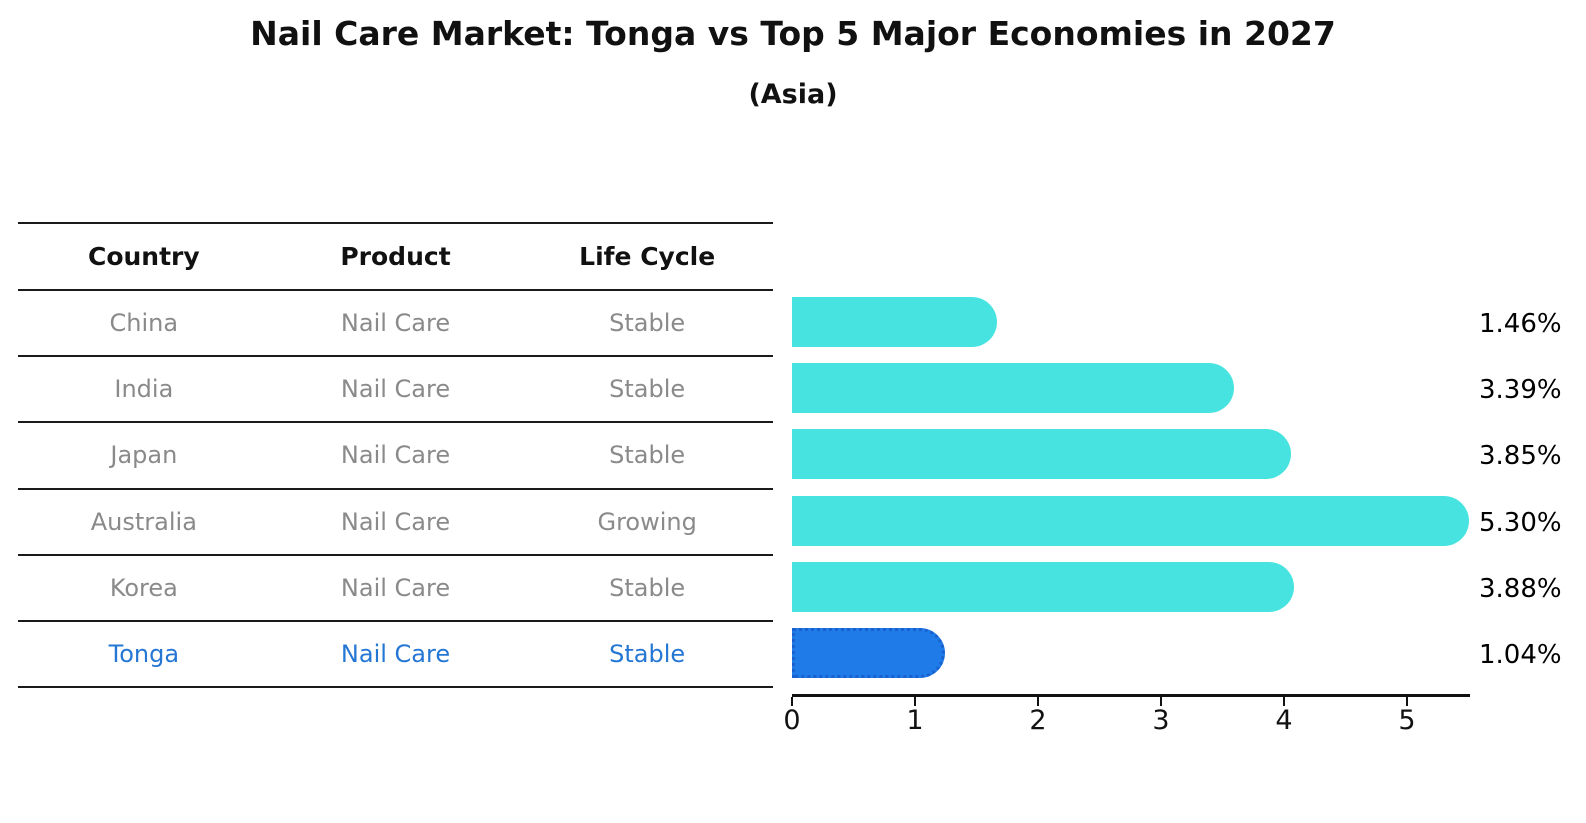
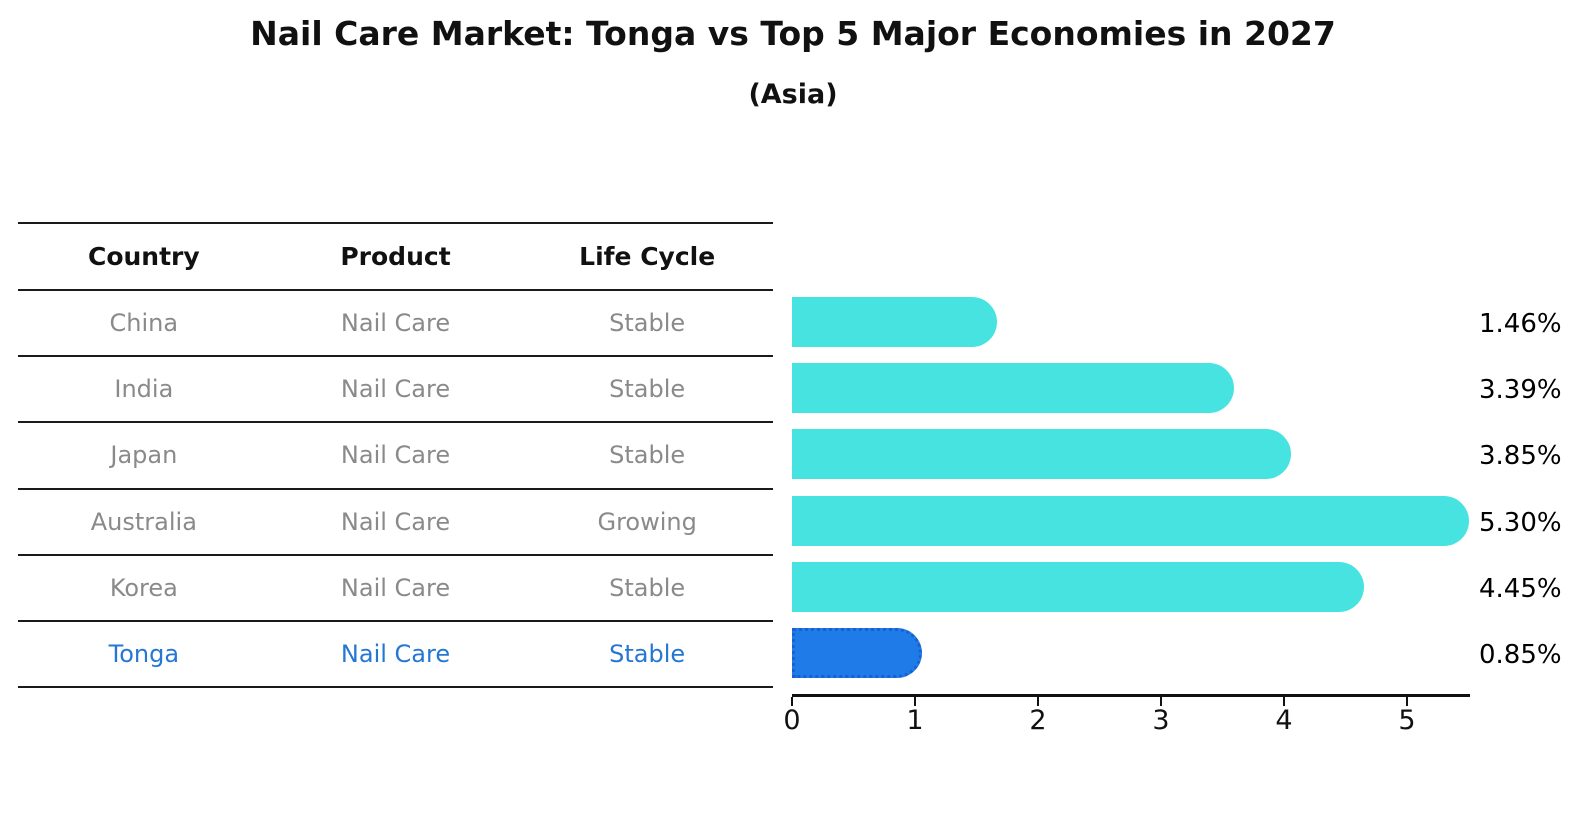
Korea: 3.88% -> 4.45%
Tonga: 1.04% -> 0.85%
